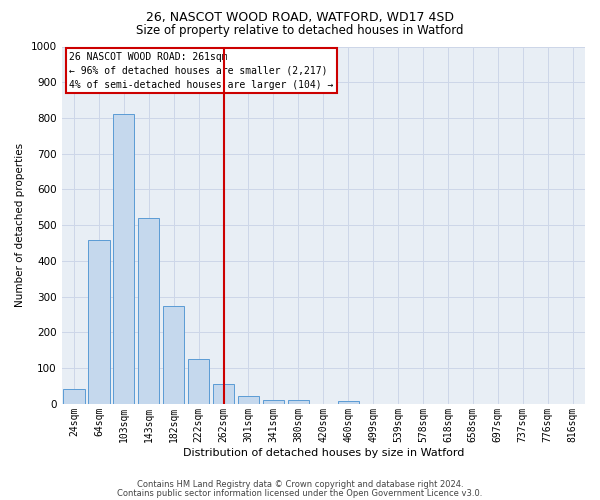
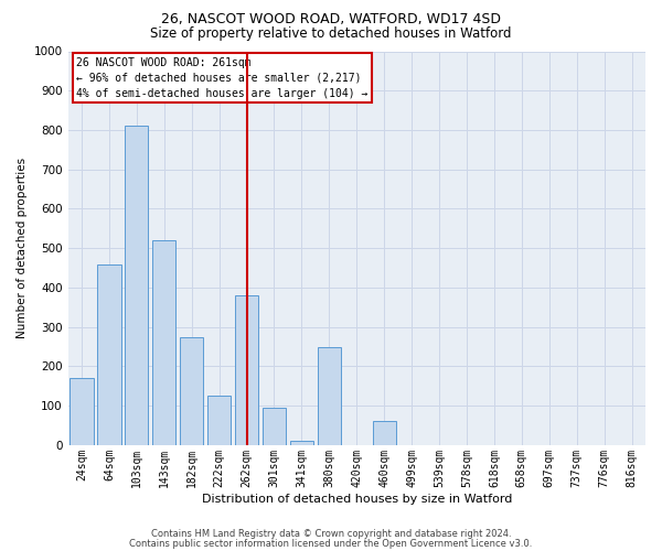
24sqm: 43 -> 170
262sqm: 57 -> 380
301sqm: 22 -> 95
380sqm: 10 -> 250
460sqm: 8 -> 60
